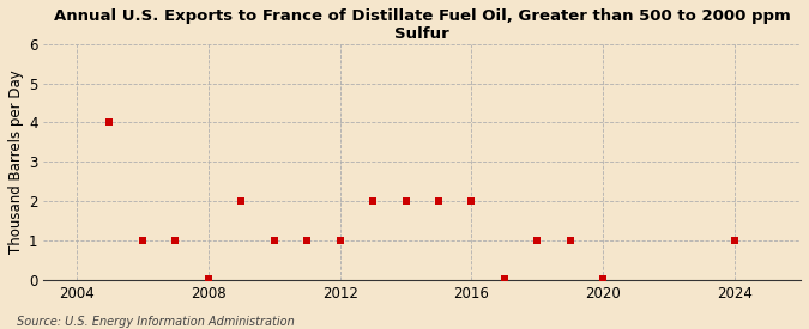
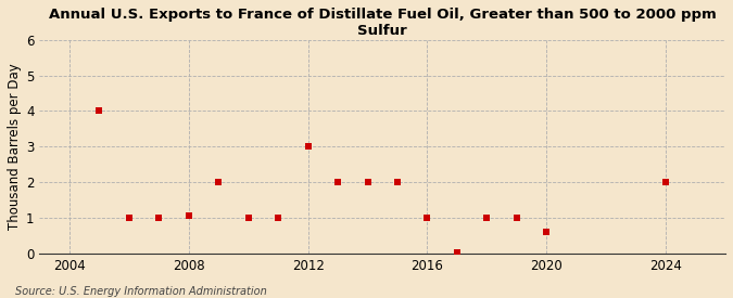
2008: 0.02 -> 1.05
2012: 1.00 -> 3.00
2016: 2.00 -> 1.00
2020: 0.02 -> 0.60
2024: 1.00 -> 2.00
